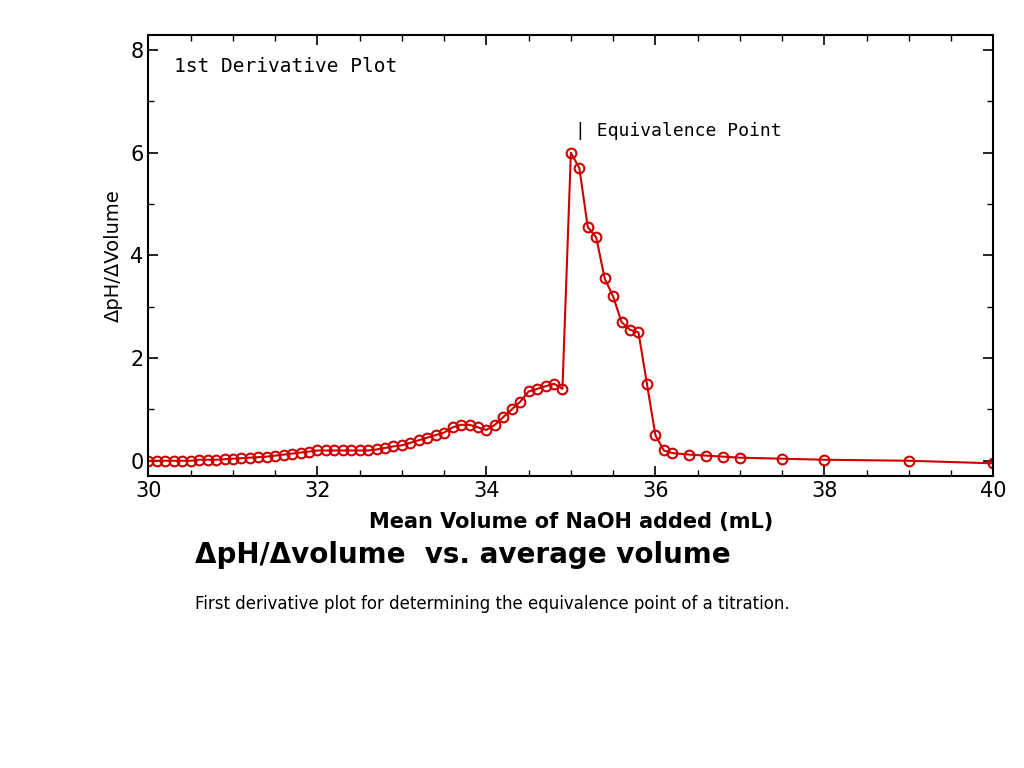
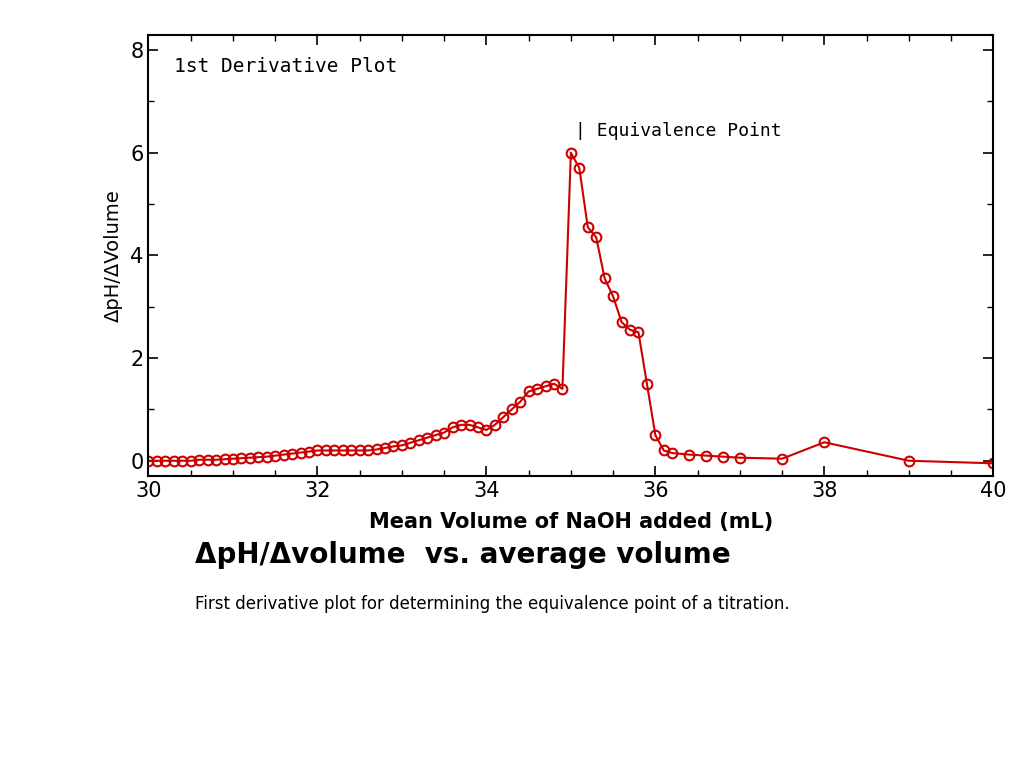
38: 0.02 -> 0.36
